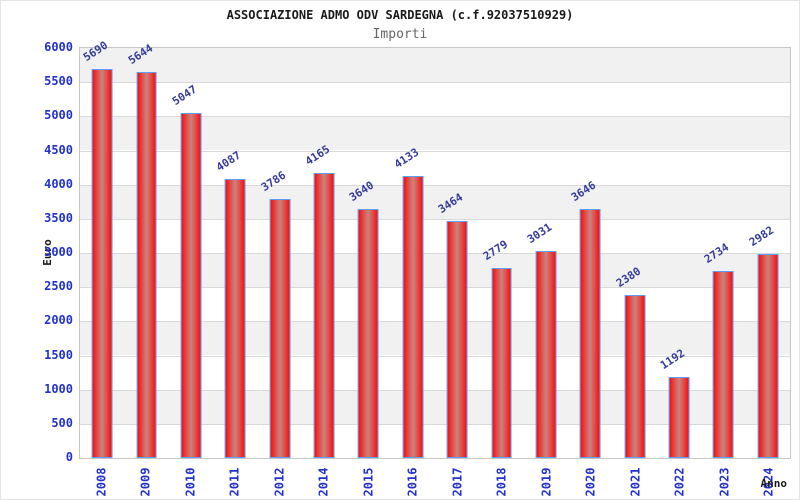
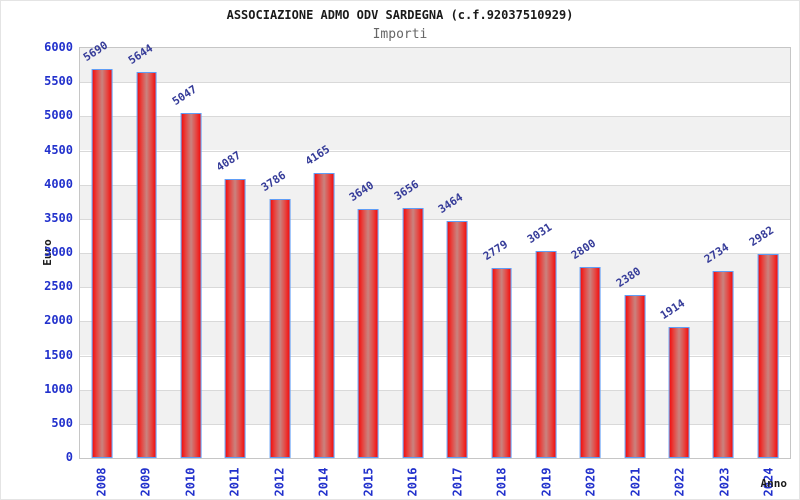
2016: 4133 -> 3656
2020: 3646 -> 2800
2022: 1192 -> 1914
